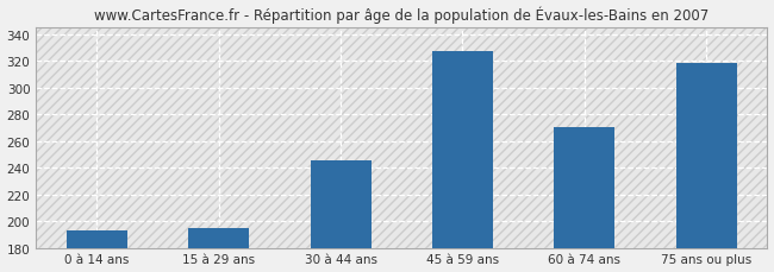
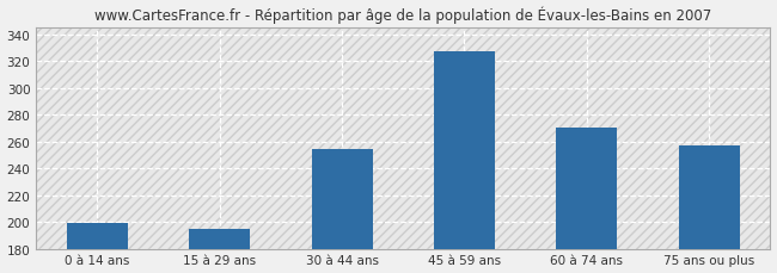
0 à 14 ans: 193 -> 199
30 à 44 ans: 245 -> 254
75 ans ou plus: 318 -> 257
